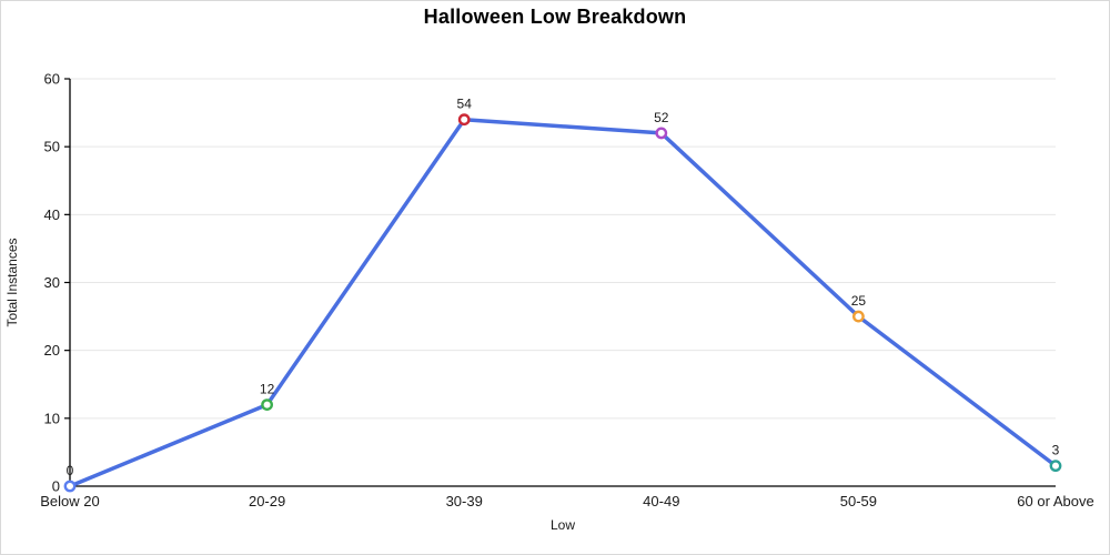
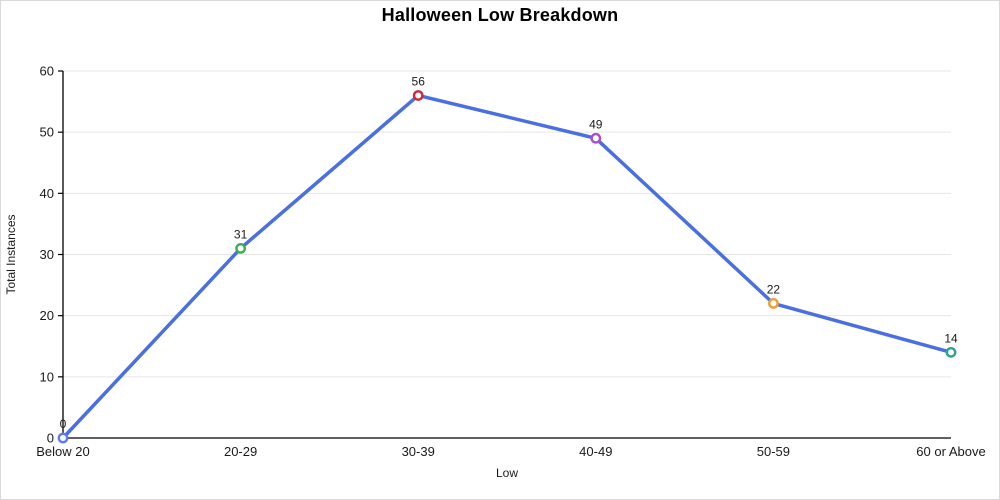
20-29: 12 -> 31
30-39: 54 -> 56
40-49: 52 -> 49
50-59: 25 -> 22
60 or Above: 3 -> 14
